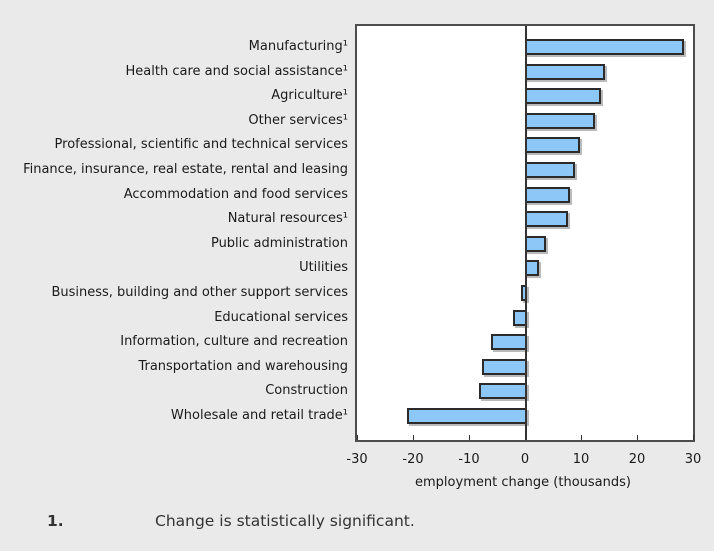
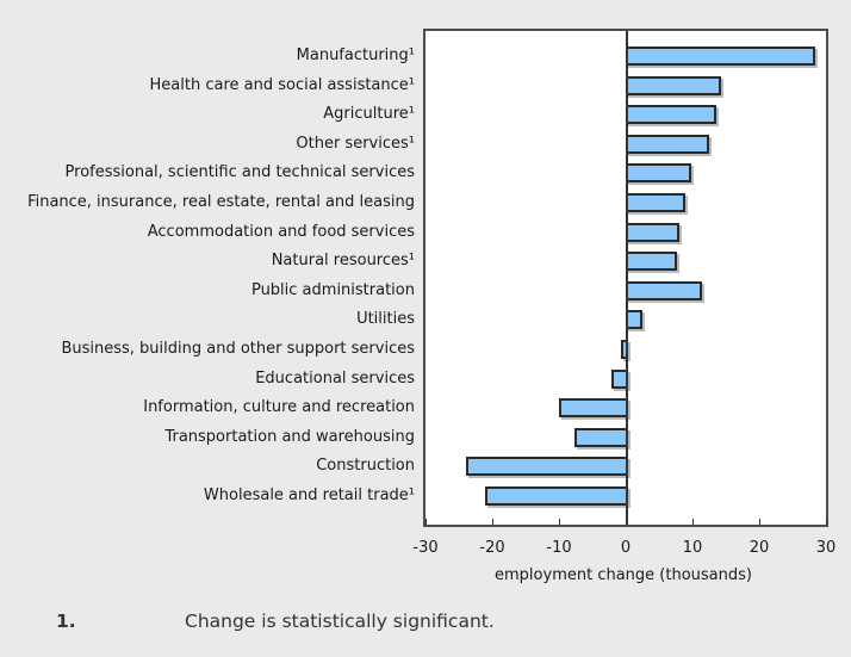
Public administration: 3 -> 11
Information, culture and recreation: -6 -> -10
Construction: -8 -> -24
